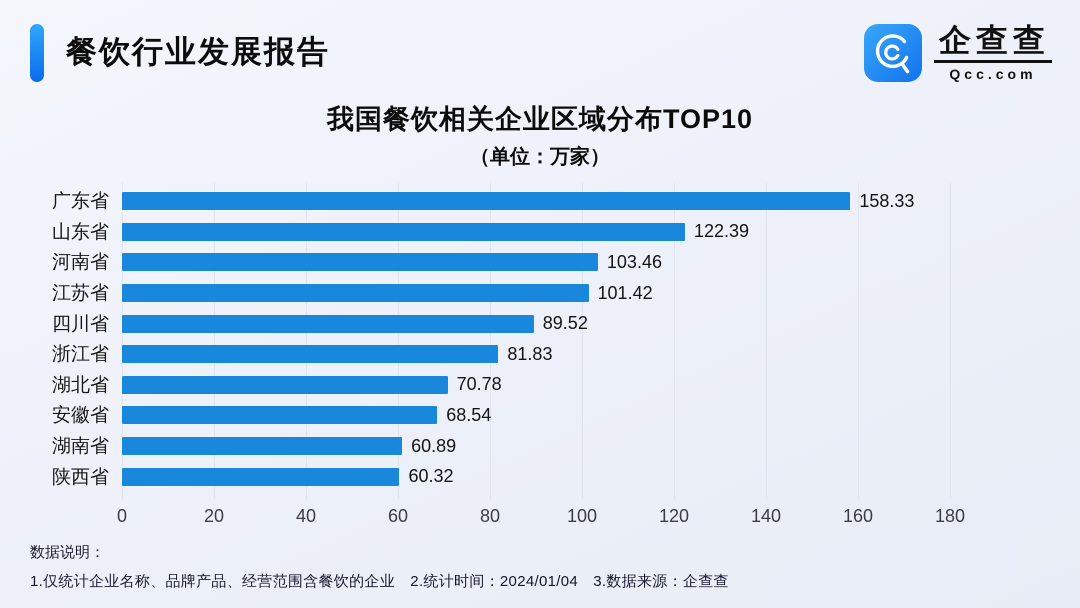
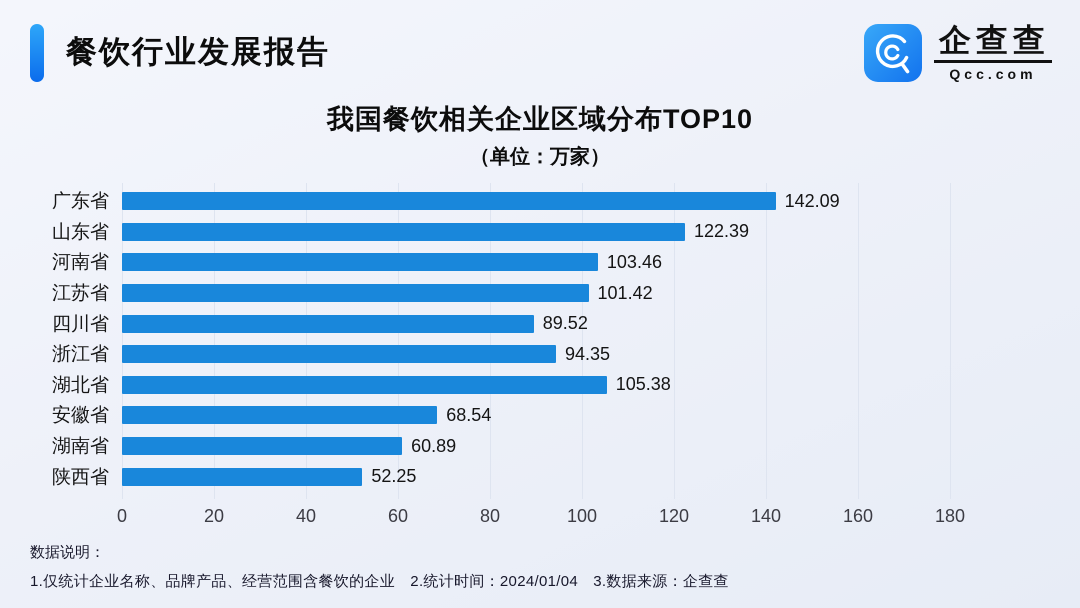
广东省: 158.33 -> 142.09
浙江省: 81.83 -> 94.35
湖北省: 70.78 -> 105.38
陕西省: 60.32 -> 52.25
